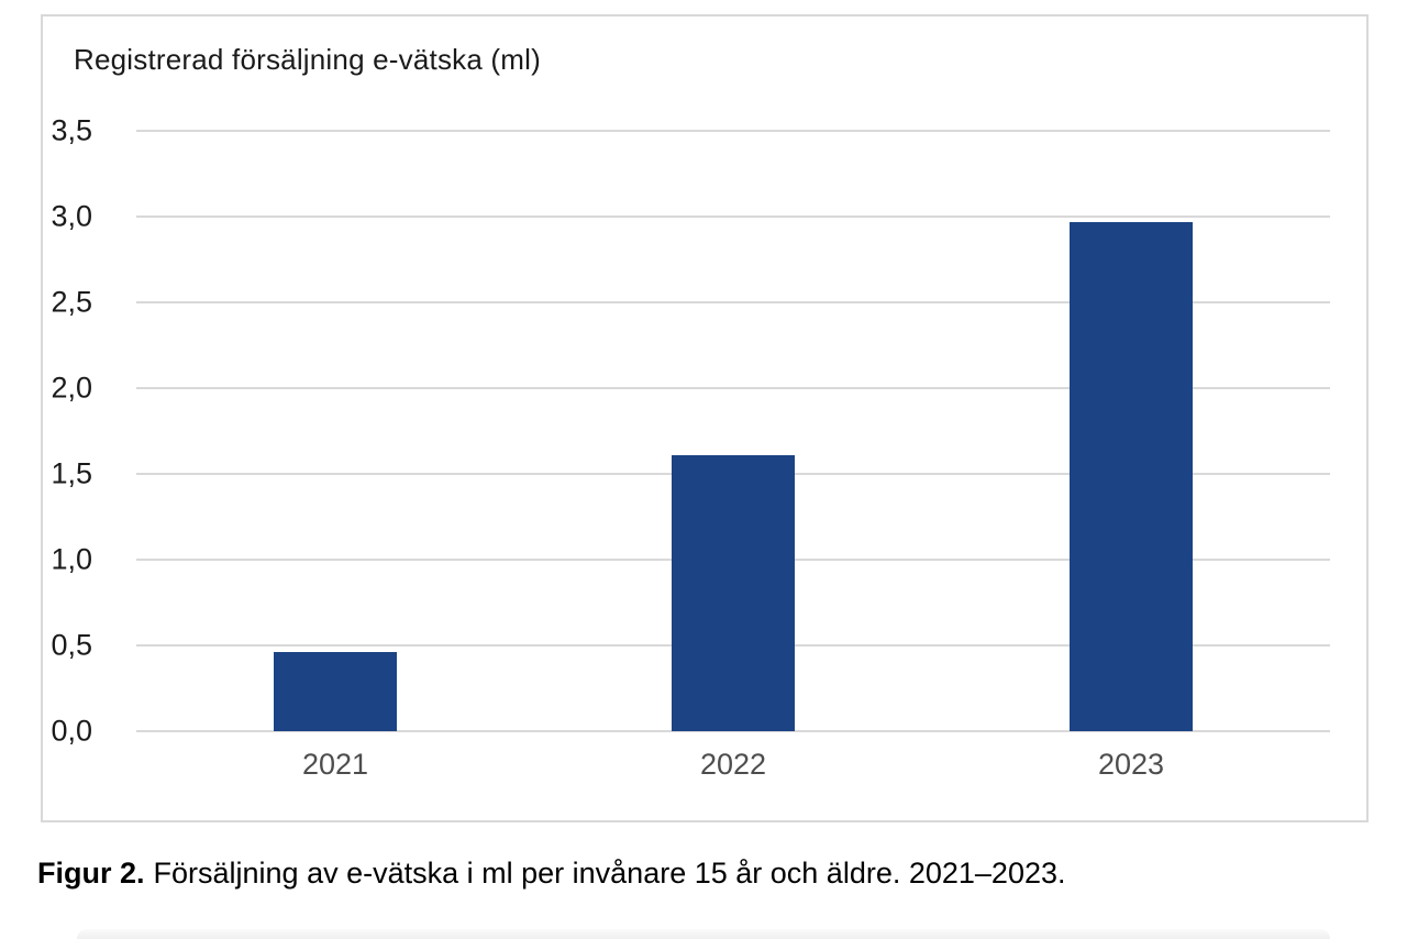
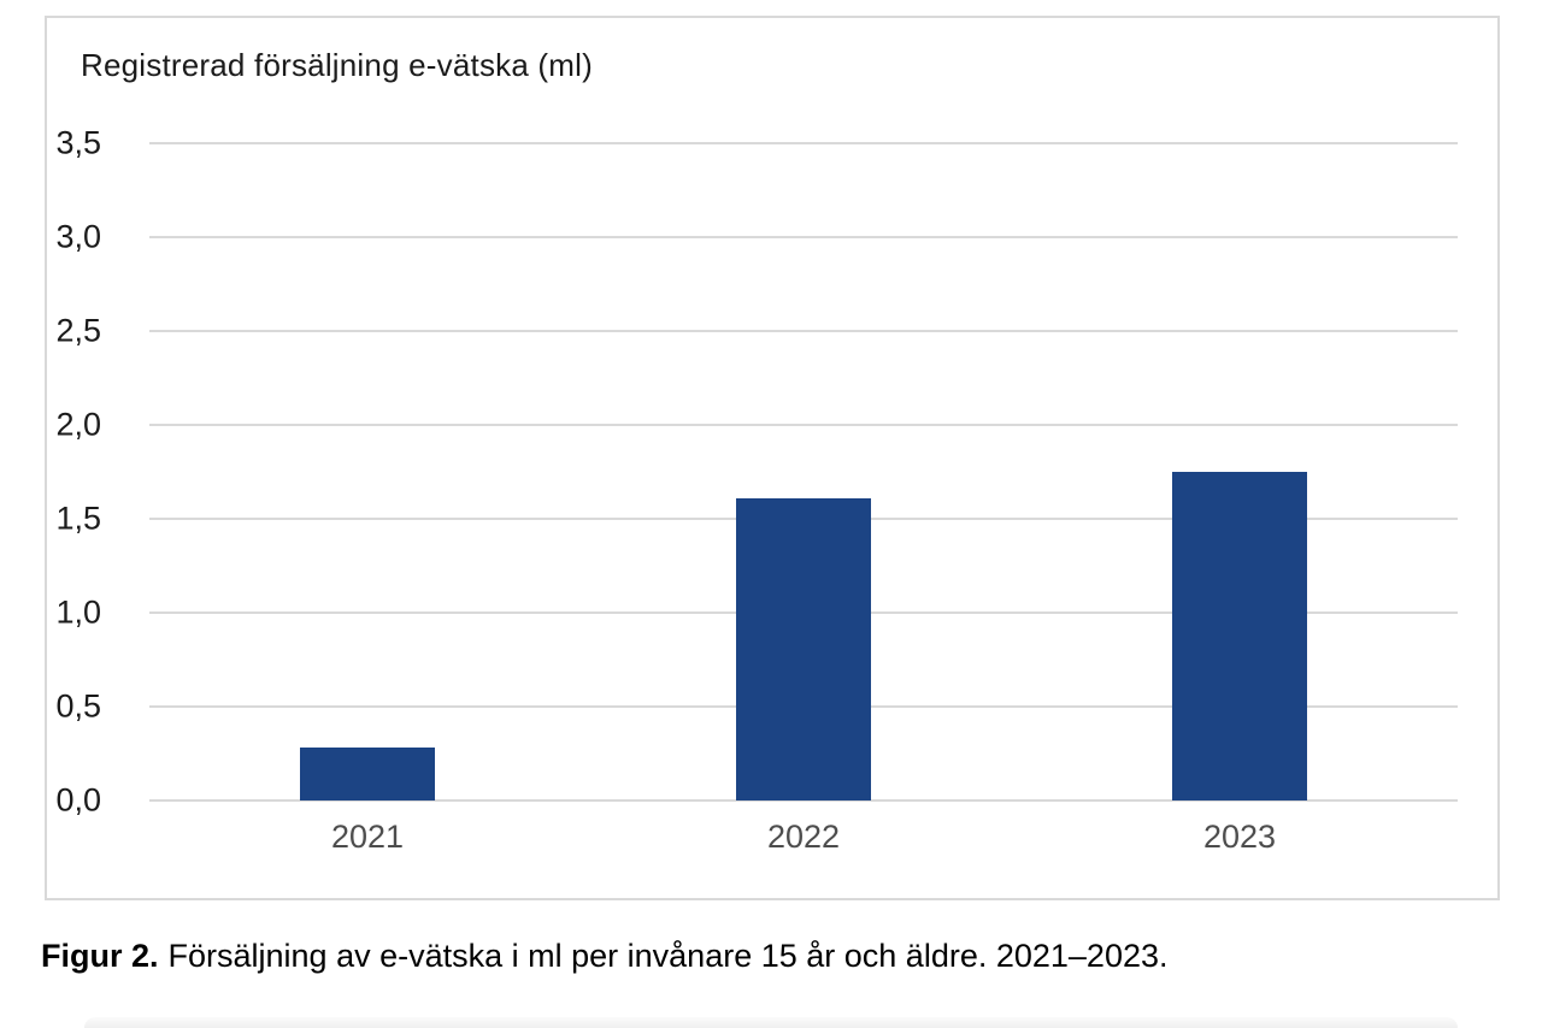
2021: 0,46 -> 0,28
2023: 2,97 -> 1,75
